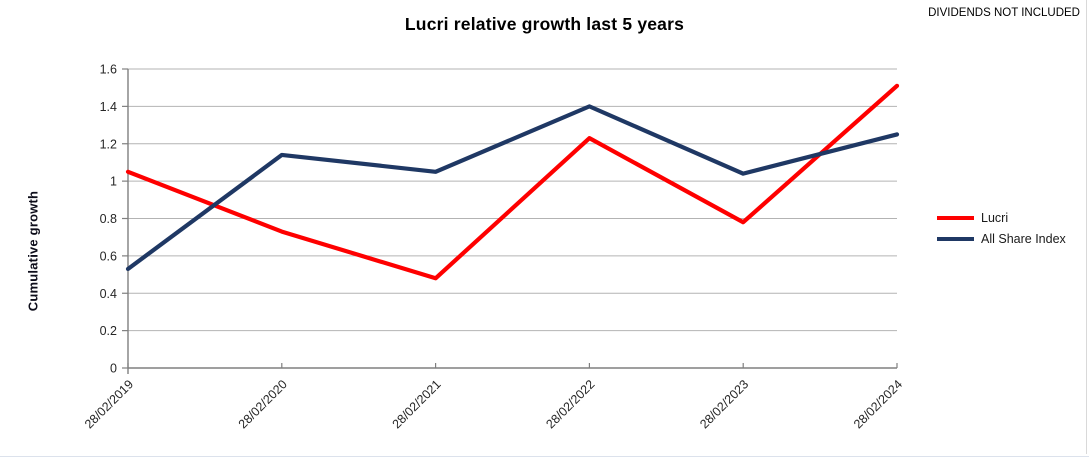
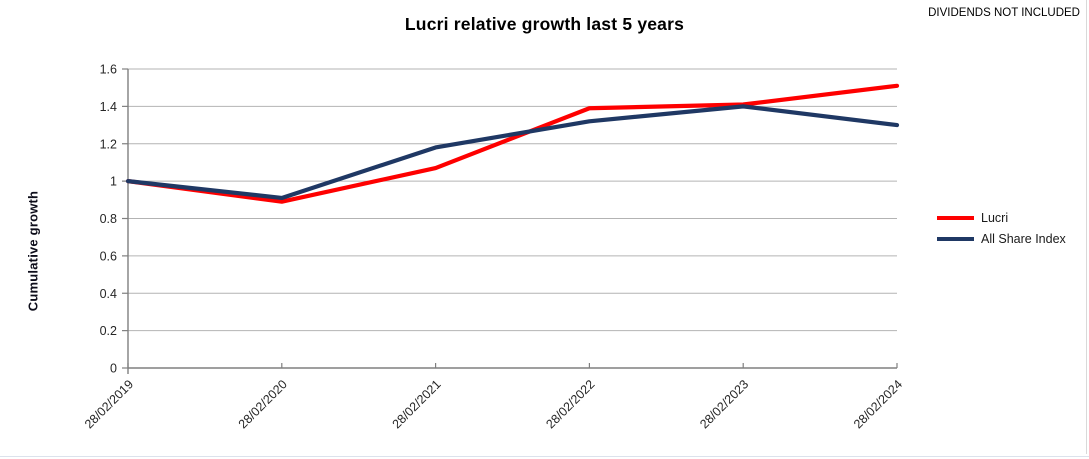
Lucri/28/02/2019: 1.05 -> 1.00
All Share Index/28/02/2019: 0.53 -> 1.00
Lucri/28/02/2020: 0.73 -> 0.89
All Share Index/28/02/2020: 1.14 -> 0.91
Lucri/28/02/2021: 0.48 -> 1.07
All Share Index/28/02/2021: 1.05 -> 1.18
Lucri/28/02/2022: 1.23 -> 1.39
All Share Index/28/02/2022: 1.40 -> 1.32
Lucri/28/02/2023: 0.78 -> 1.41
All Share Index/28/02/2023: 1.04 -> 1.40
All Share Index/28/02/2024: 1.25 -> 1.30
